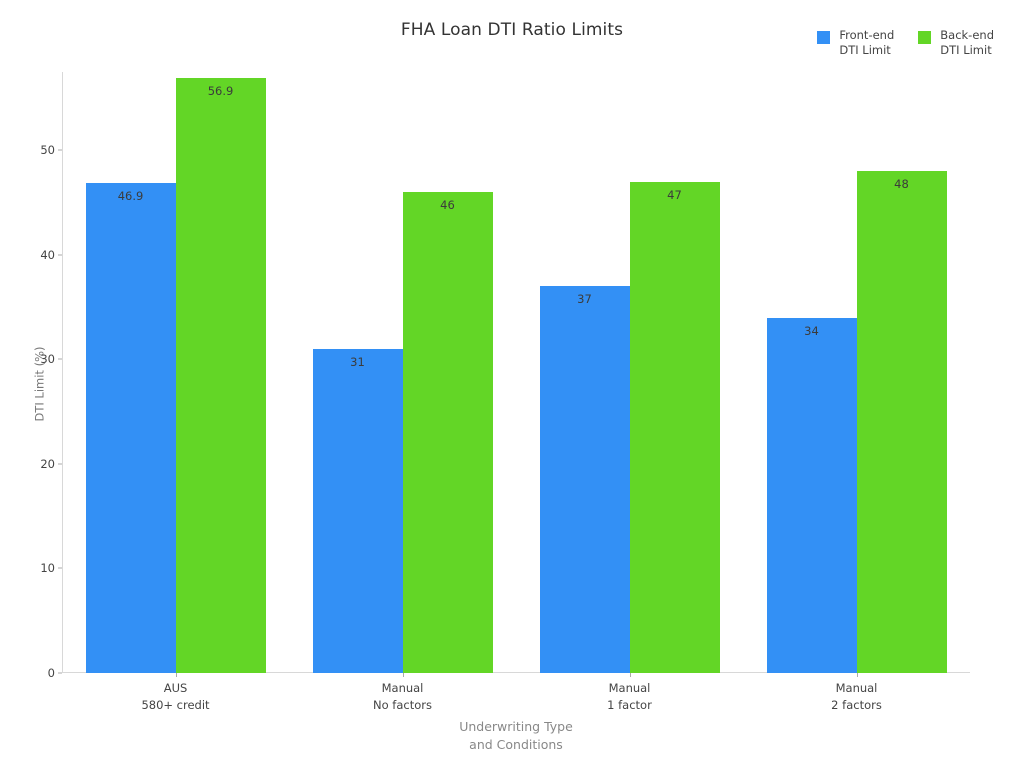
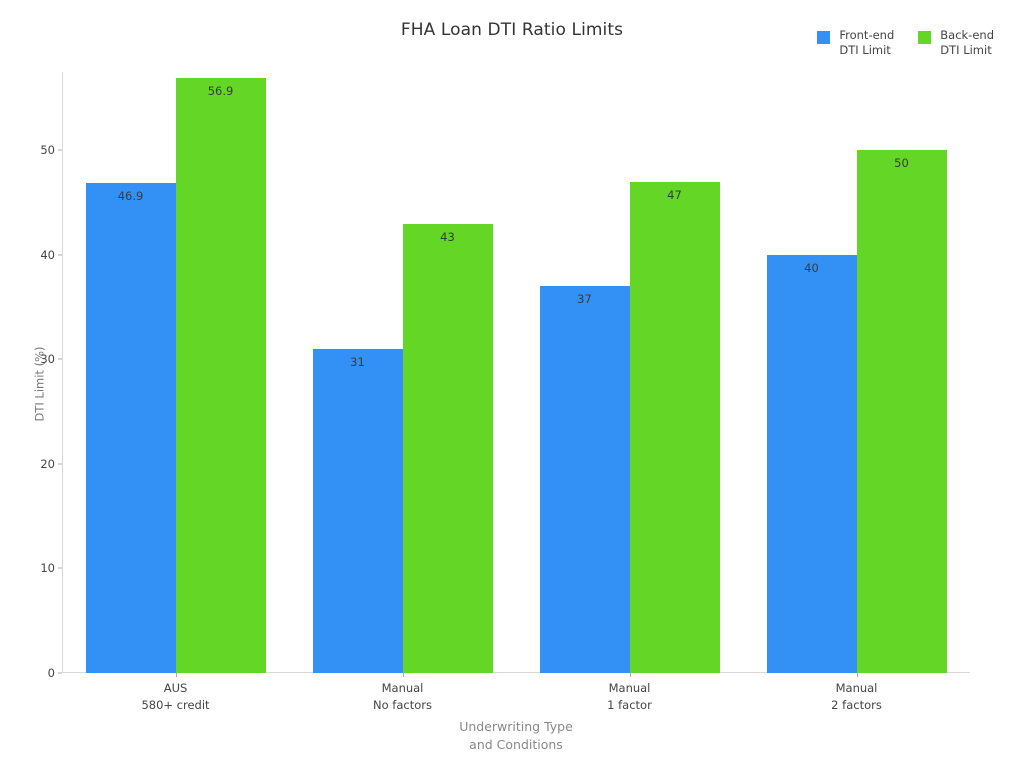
Back-end DTI Limit/Manual No factors: 46 -> 43
Front-end DTI Limit/Manual 2 factors: 34 -> 40
Back-end DTI Limit/Manual 2 factors: 48 -> 50
